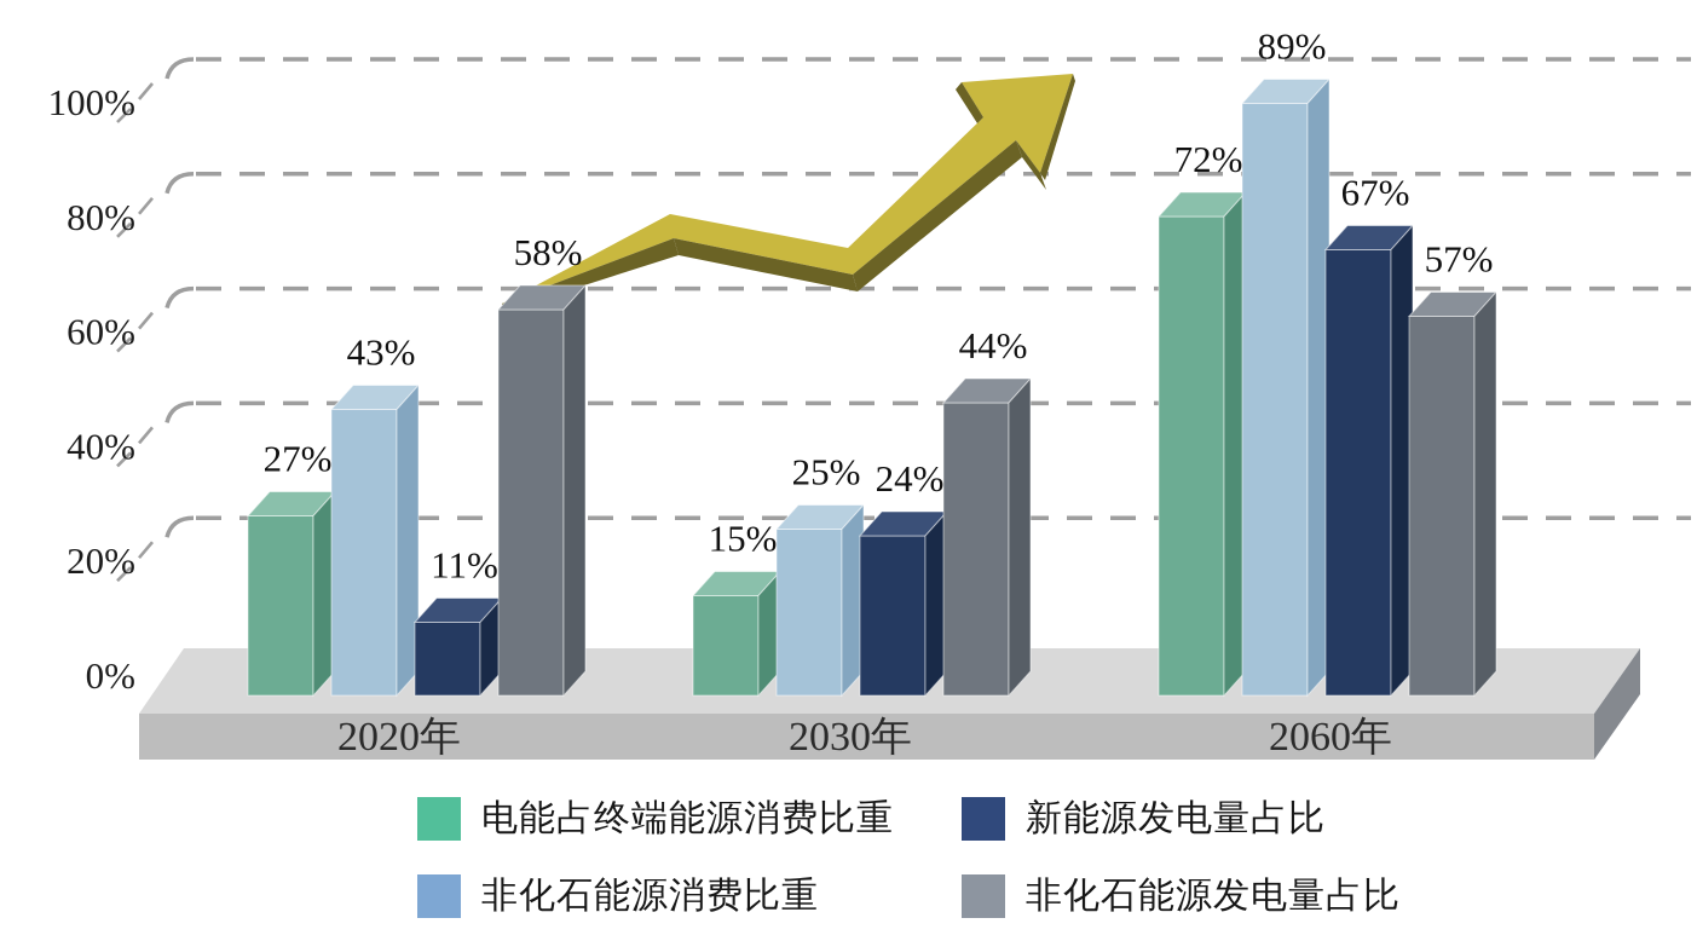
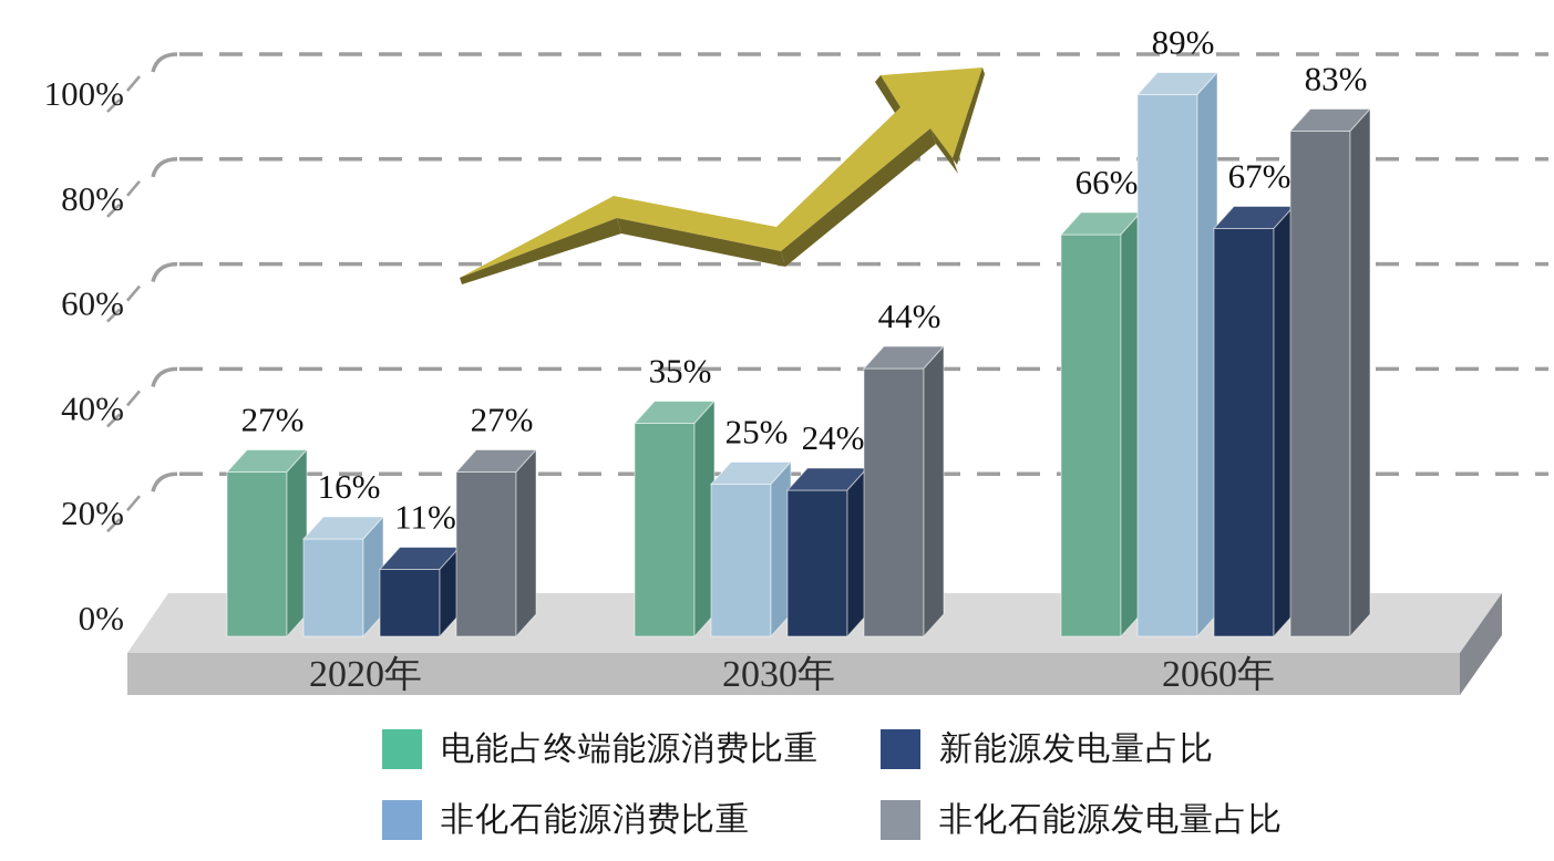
非化石能源消费比重/2020年: 43% -> 16%
非化石能源发电量占比/2020年: 58% -> 27%
电能占终端能源消费比重/2030年: 15% -> 35%
电能占终端能源消费比重/2060年: 72% -> 66%
非化石能源发电量占比/2060年: 57% -> 83%
